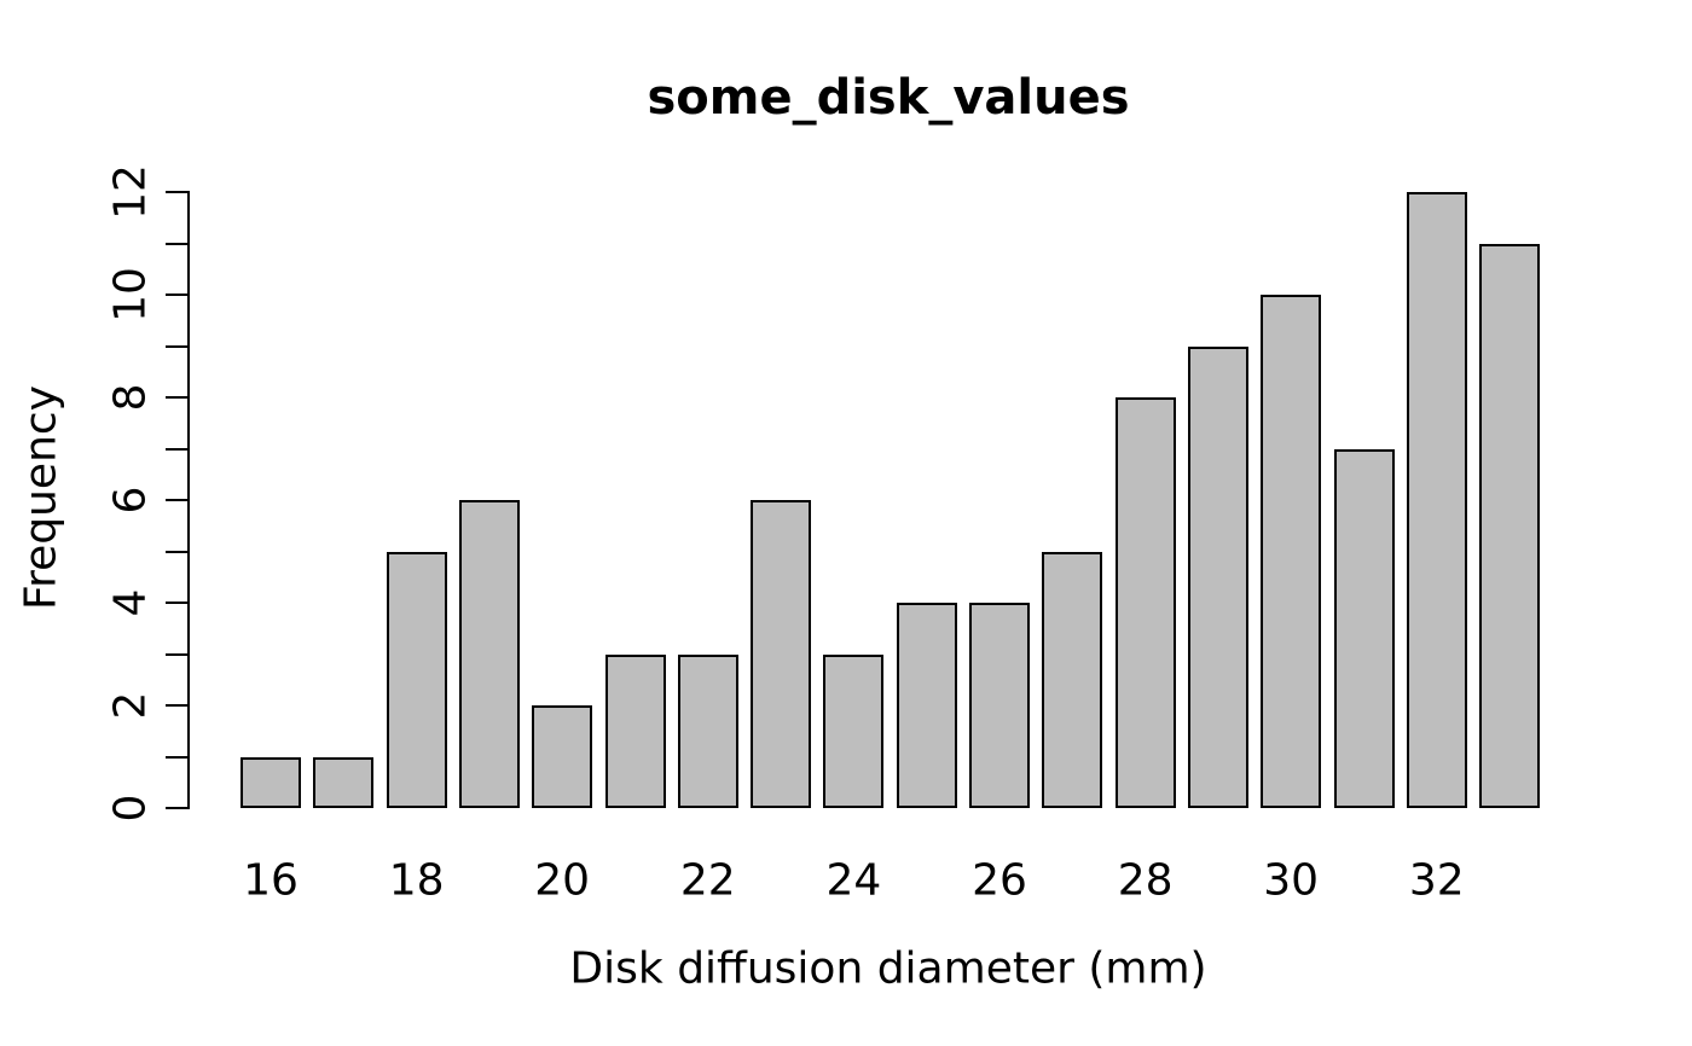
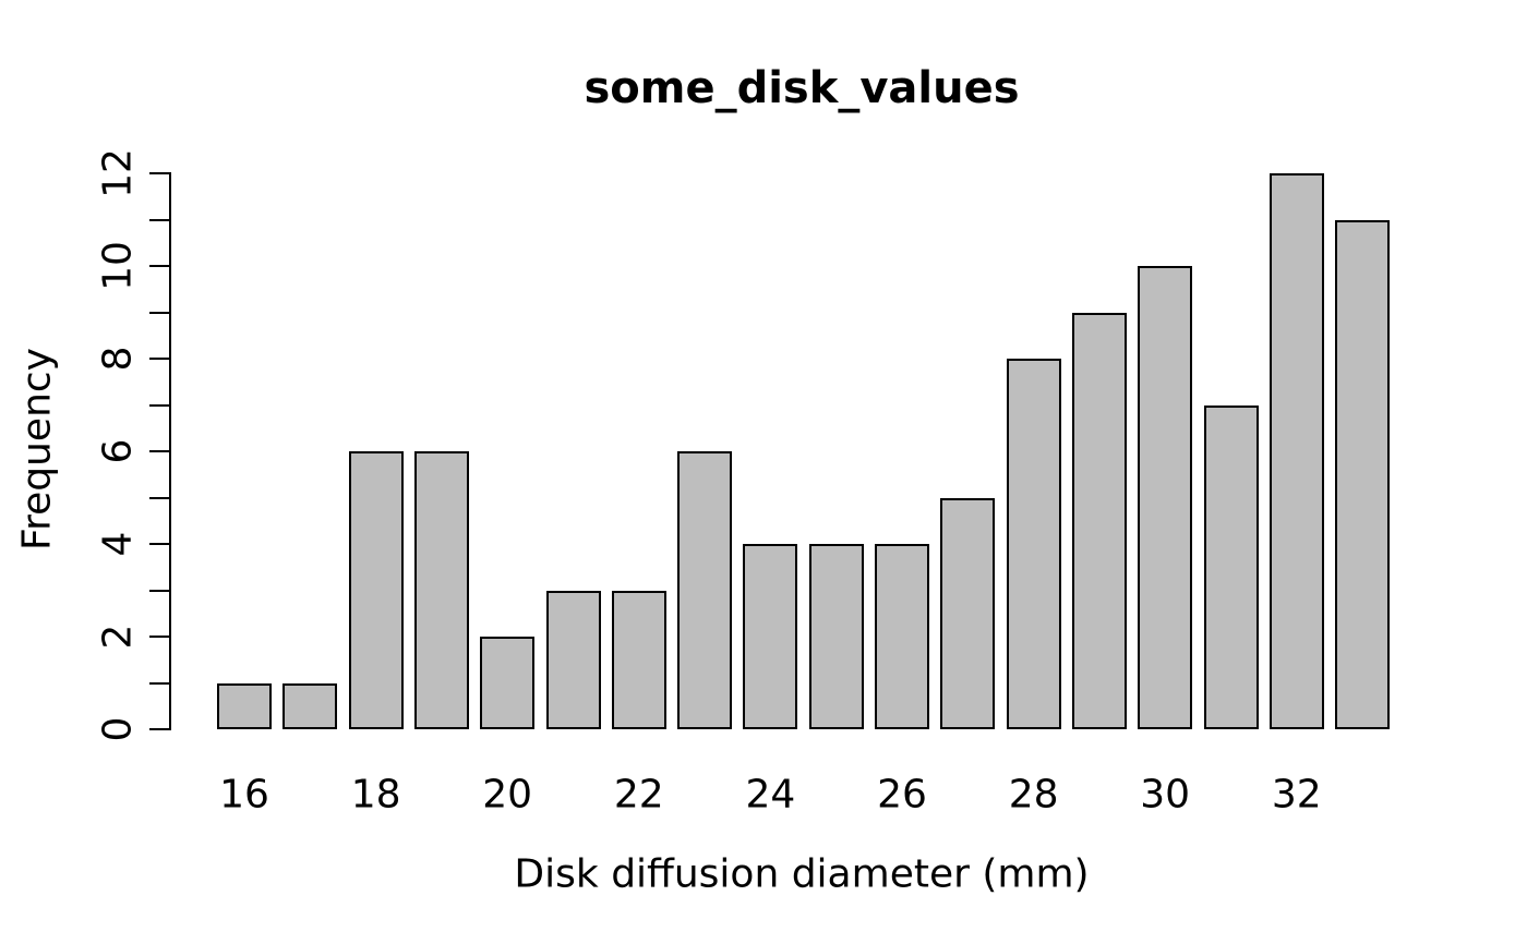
18: 5 -> 6
24: 3 -> 4
